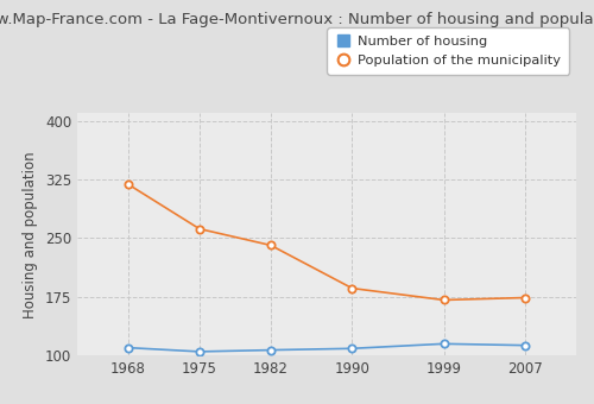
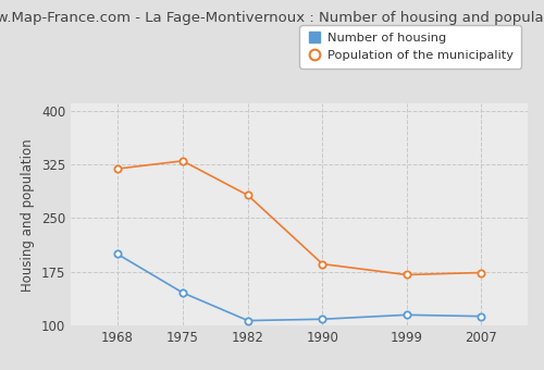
Number of housing/1968: 110 -> 200
Number of housing/1975: 105 -> 146
Population of the municipality/1975: 262 -> 330
Population of the municipality/1982: 241 -> 282
